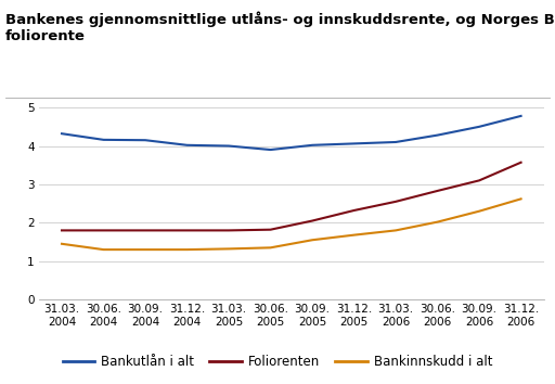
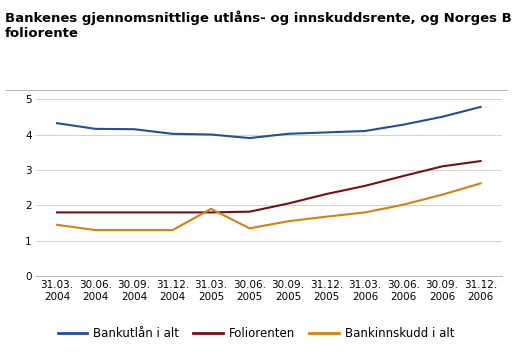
Bankinnskudd i alt/31.03. 2005: 1.32 -> 1.90
Foliorenten/31.12. 2006: 3.57 -> 3.25
